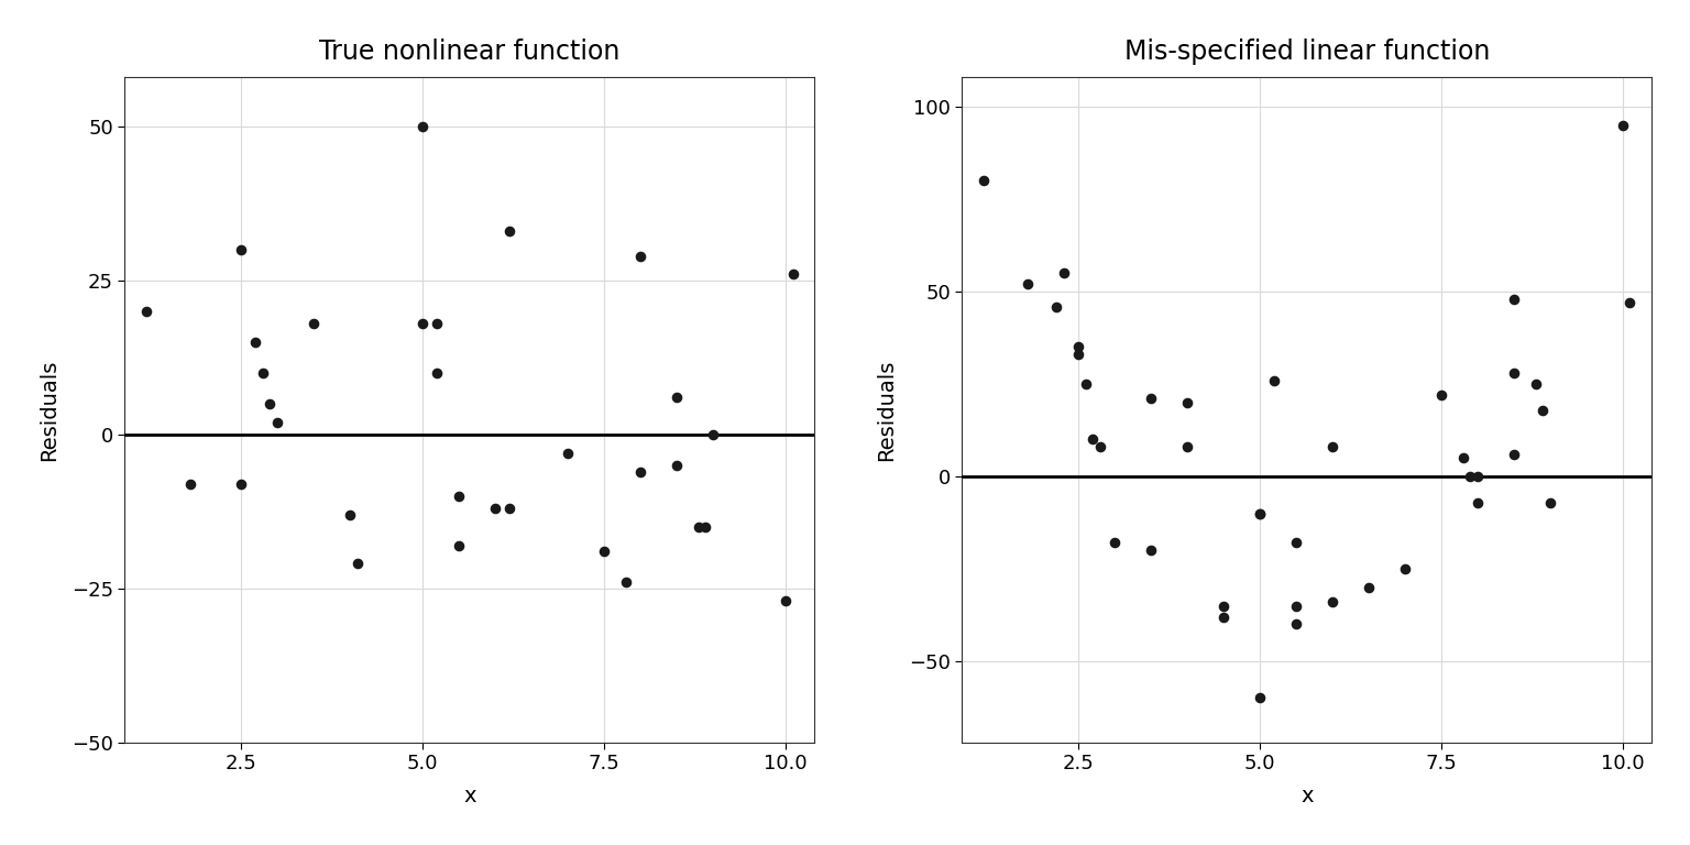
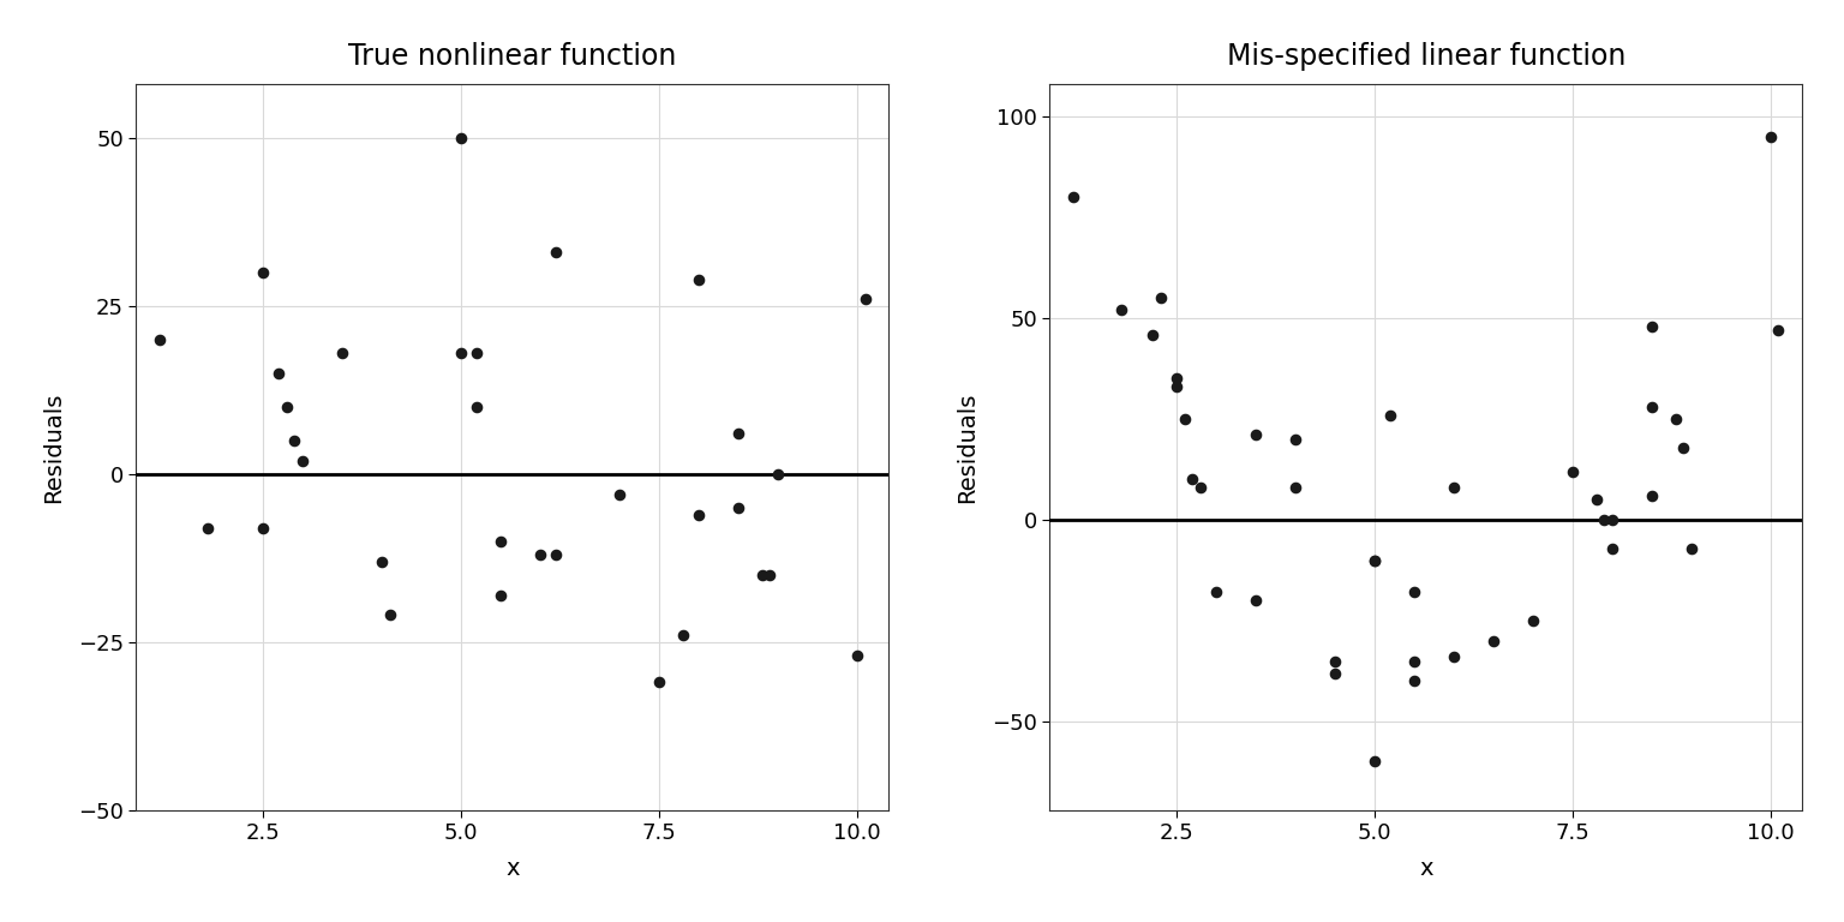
True nonlinear function/7.5: -19 -> -31
Mis-specified linear function/7.5: 22 -> 12
